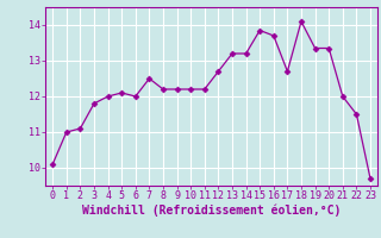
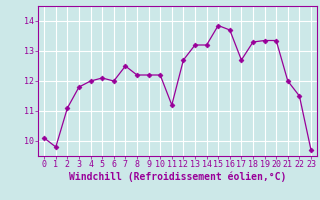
1: 11.00 -> 9.80
11: 12.20 -> 11.20
18: 14.10 -> 13.30
